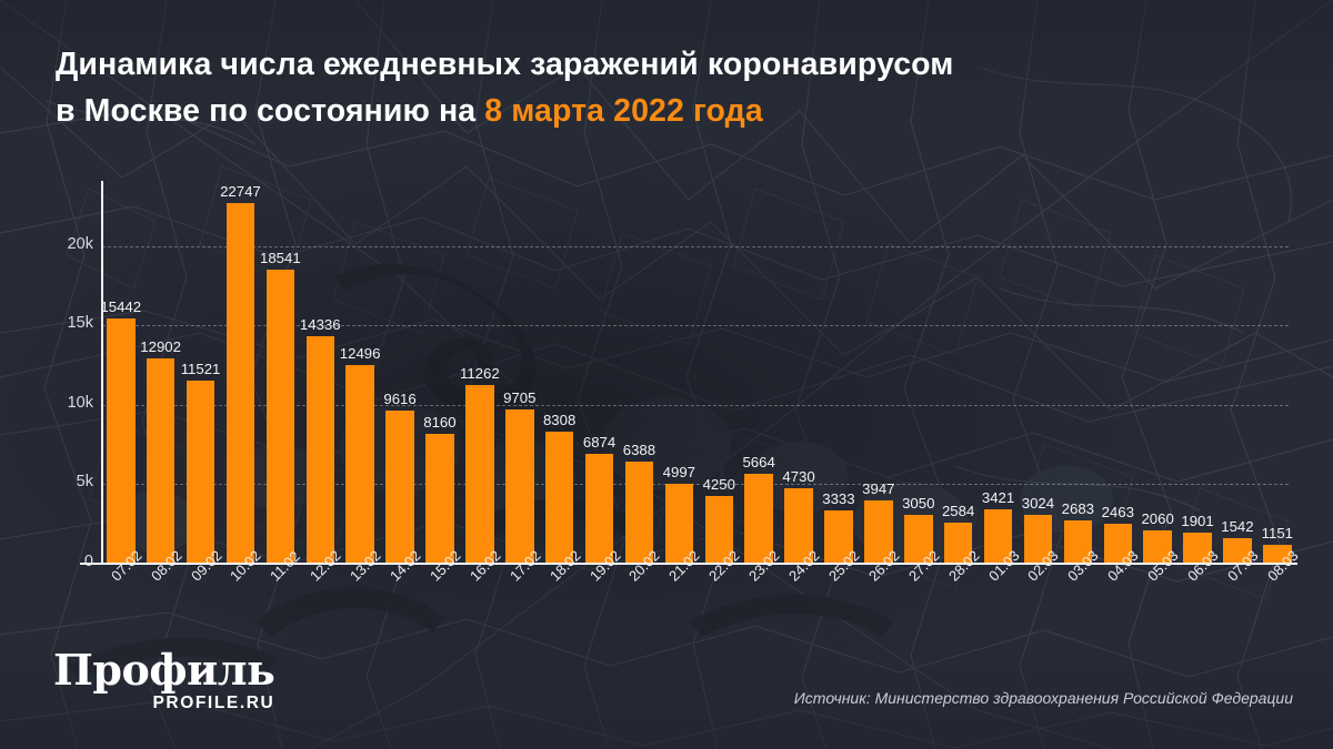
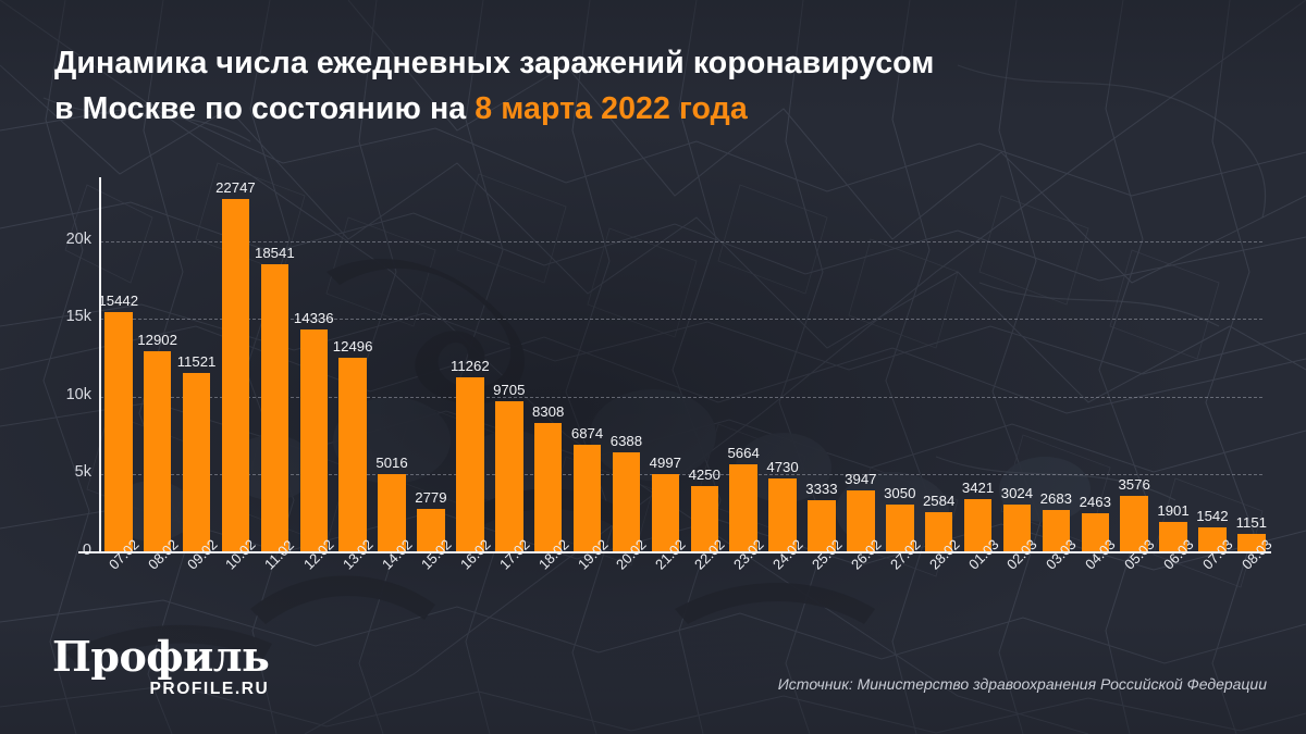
14.02: 9616 -> 5016
15.02: 8160 -> 2779
05.03: 2060 -> 3576
